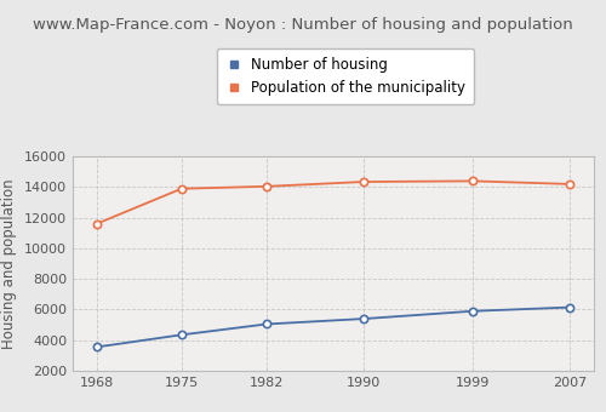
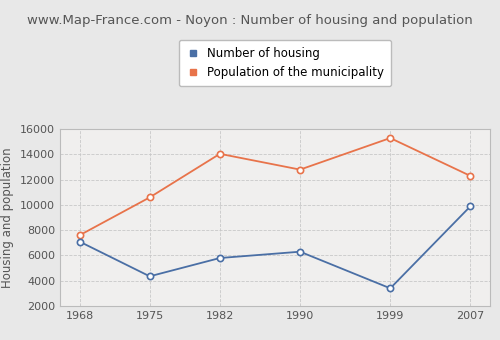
Number of housing/1968: 3600 -> 7100
Population of the municipality/1968: 11600 -> 7600
Population of the municipality/1975: 13900 -> 10600
Number of housing/1982: 5000 -> 5800
Number of housing/1990: 5400 -> 6300
Population of the municipality/1990: 14400 -> 12800
Number of housing/1999: 5900 -> 3400
Population of the municipality/1999: 14400 -> 15300
Number of housing/2007: 6200 -> 9900
Population of the municipality/2007: 14200 -> 12300
